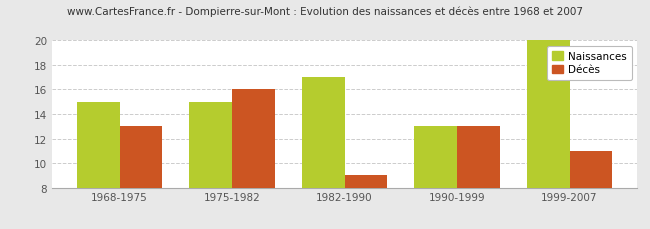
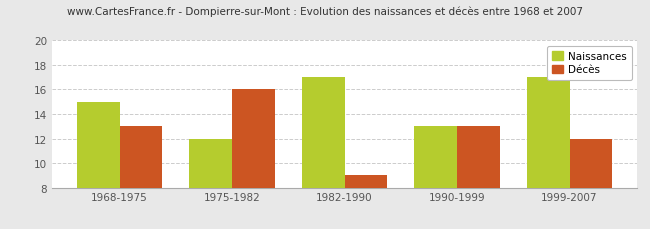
Naissances/1975-1982: 15 -> 12
Naissances/1999-2007: 20 -> 17
Décès/1999-2007: 11 -> 12
